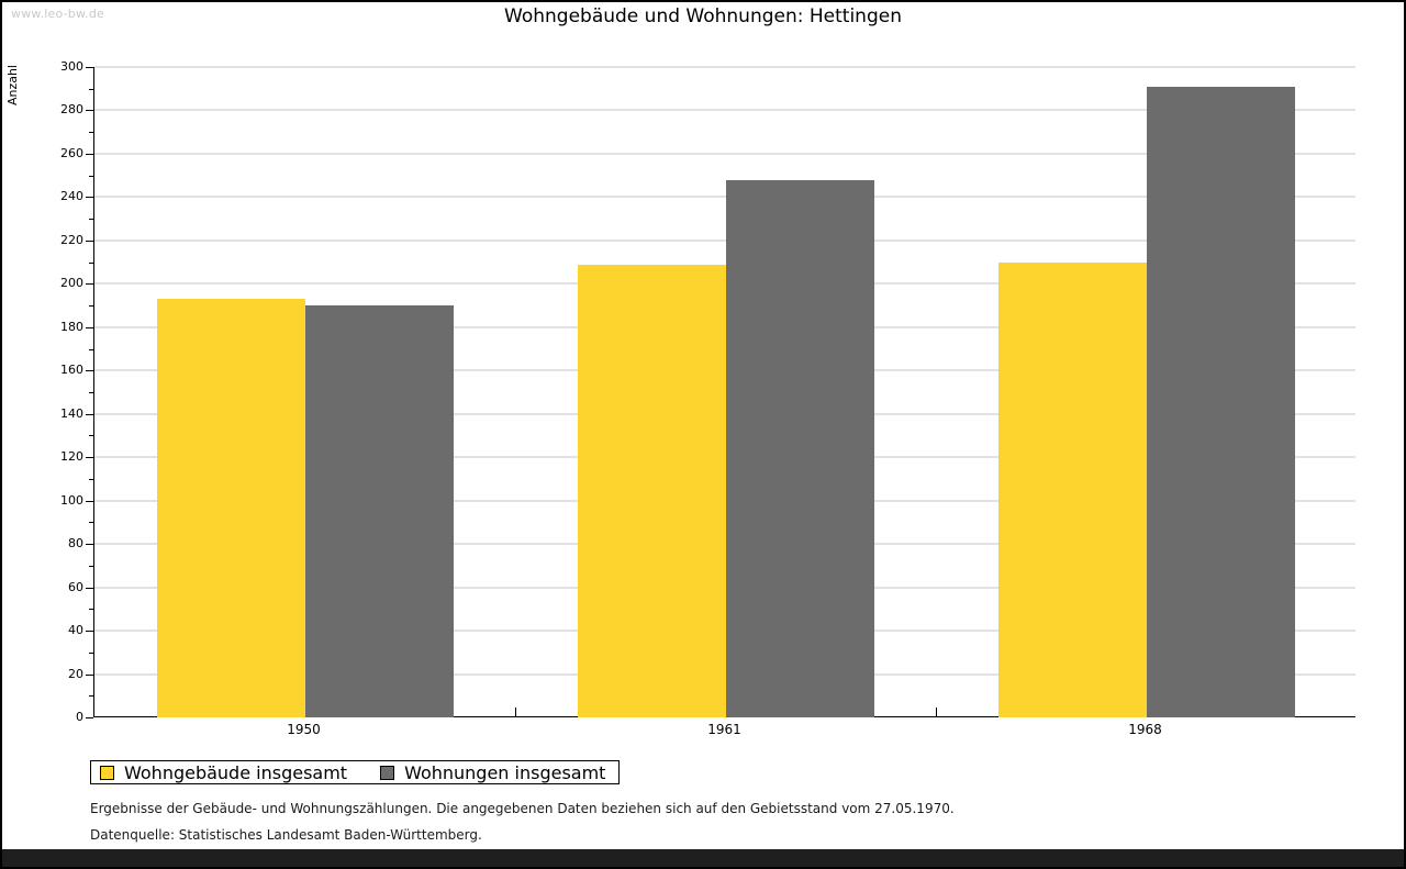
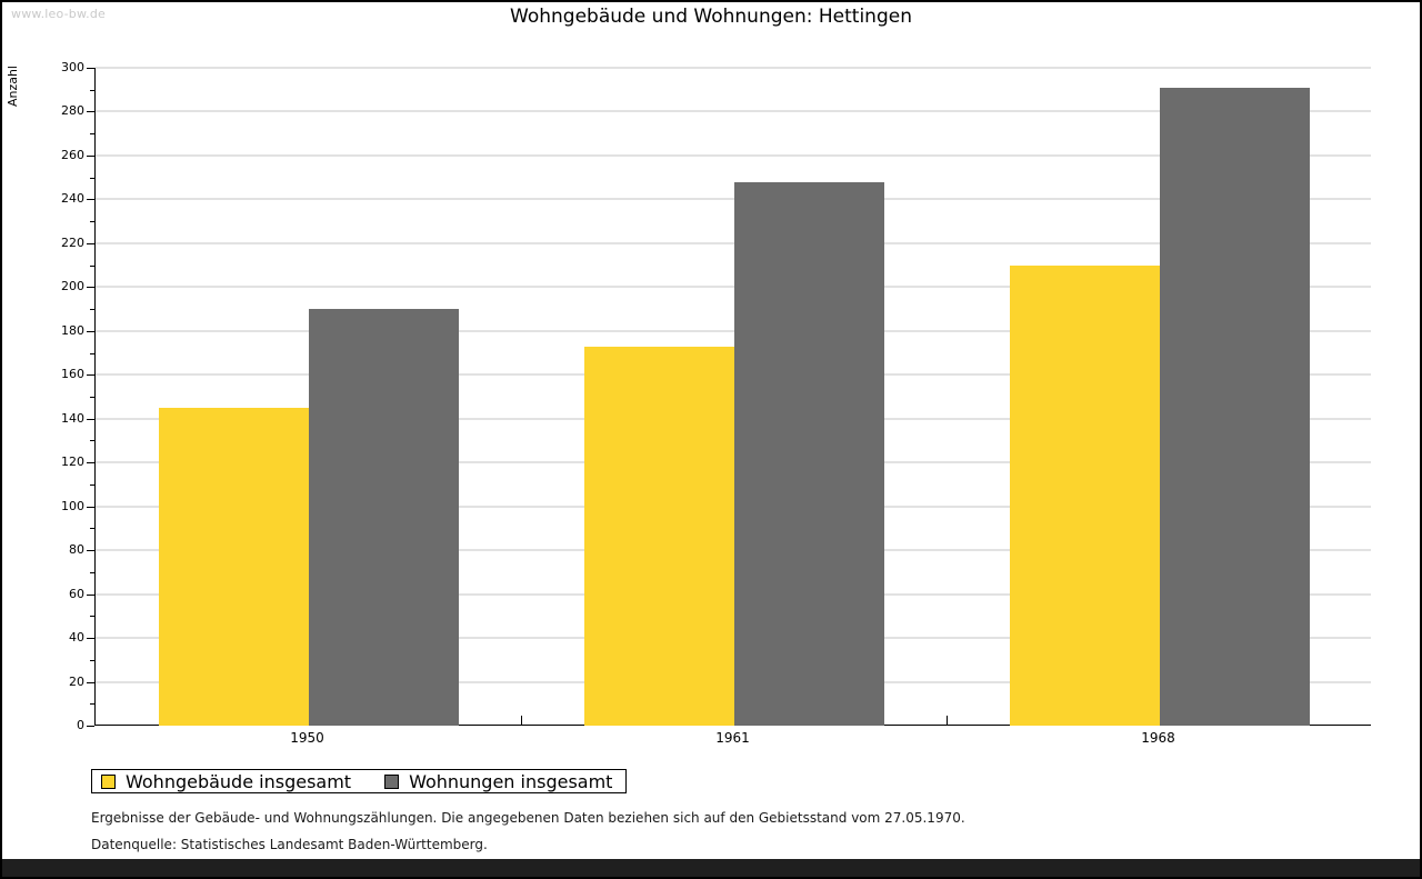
Wohngebäude insgesamt/1950: 193 -> 145
Wohngebäude insgesamt/1961: 209 -> 173
